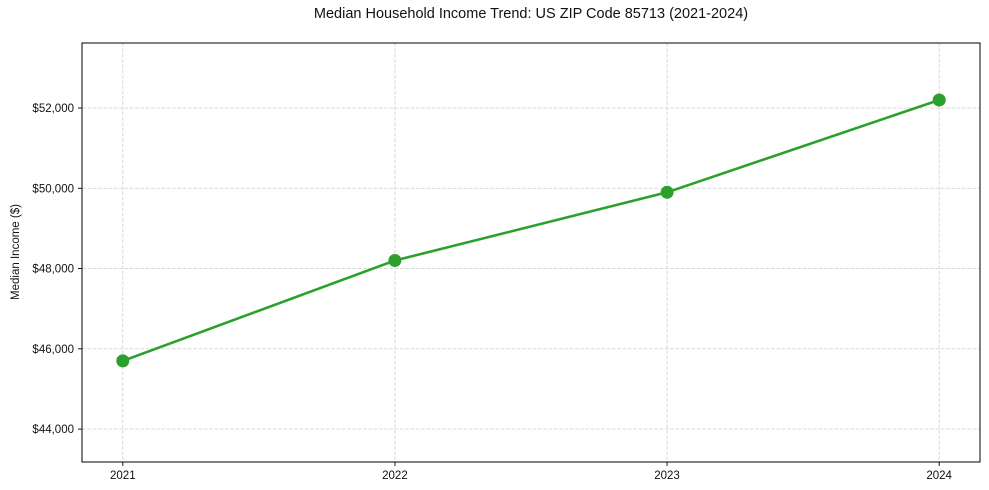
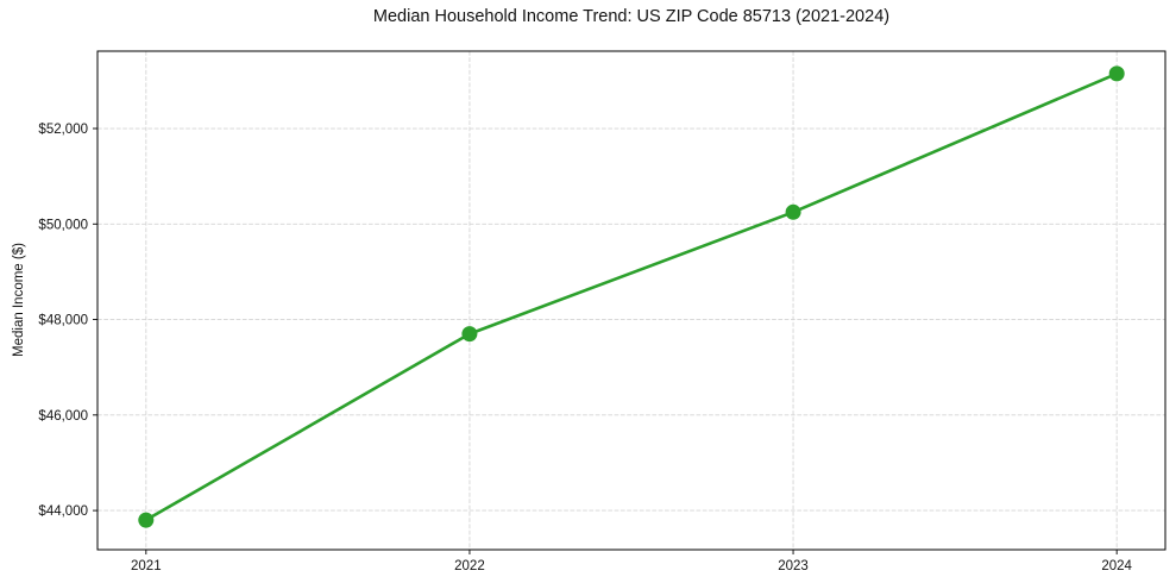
2021: $45700 -> $43800
2022: $48200 -> $47700
2023: $49900 -> $50200
2024: $52200 -> $53200
